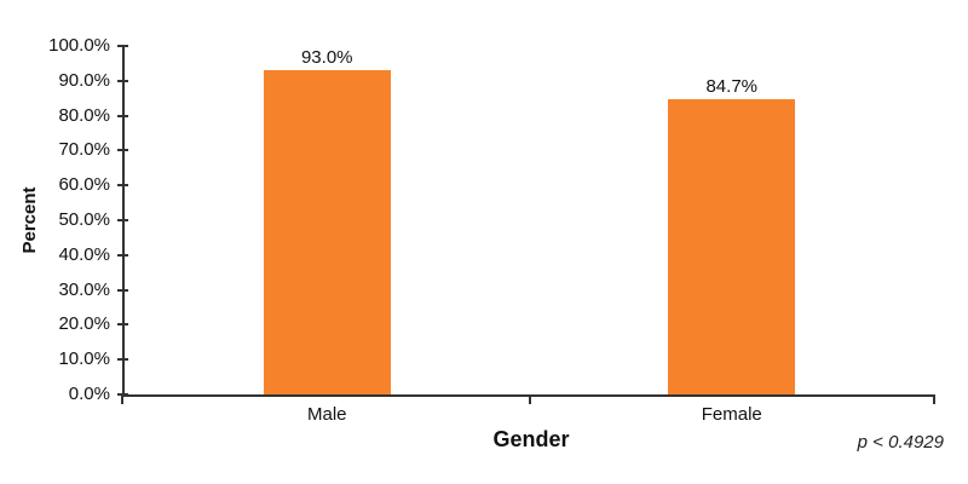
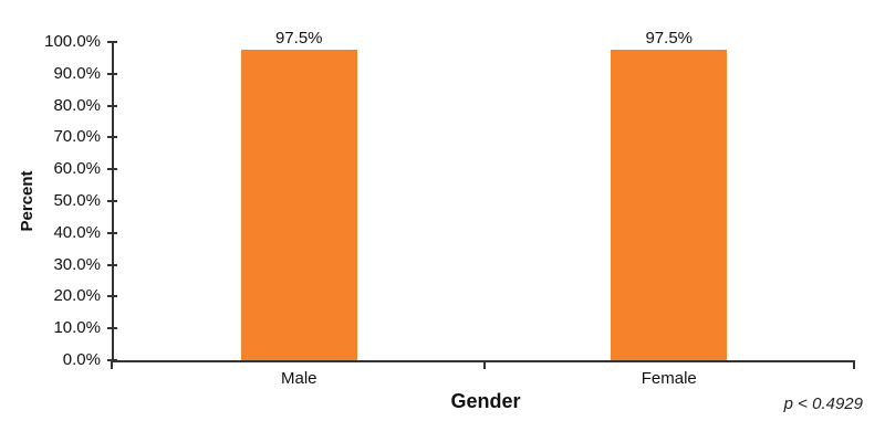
Male: 93.0% -> 97.5%
Female: 84.7% -> 97.5%
